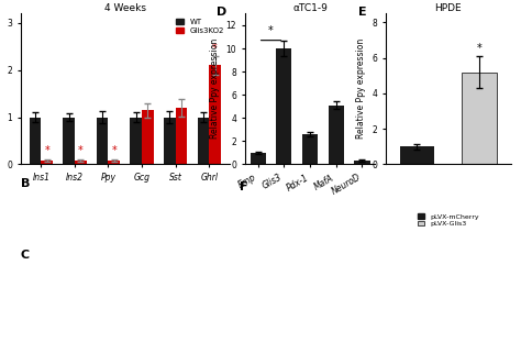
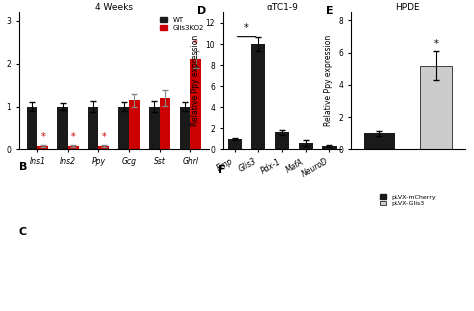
αTC1-9/Pdx-1: 2.6 -> 1.6
αTC1-9/MafA: 5.1 -> 0.6
